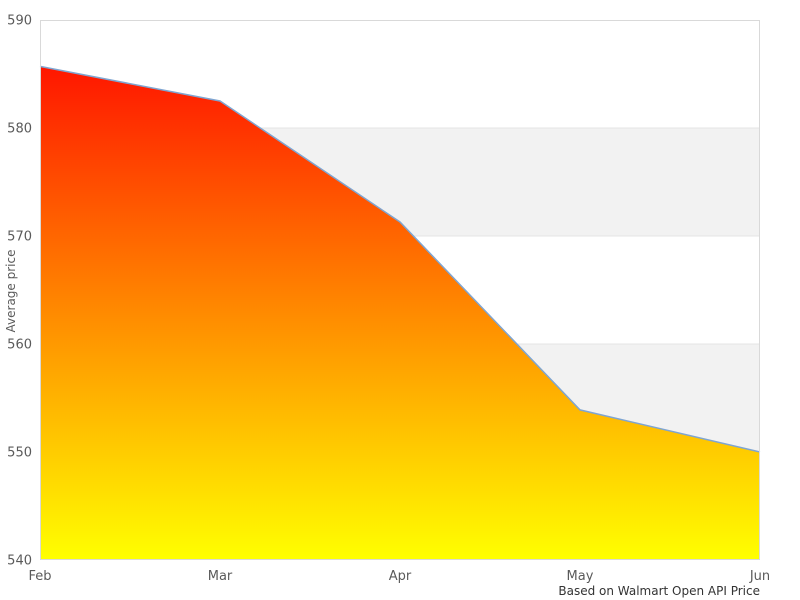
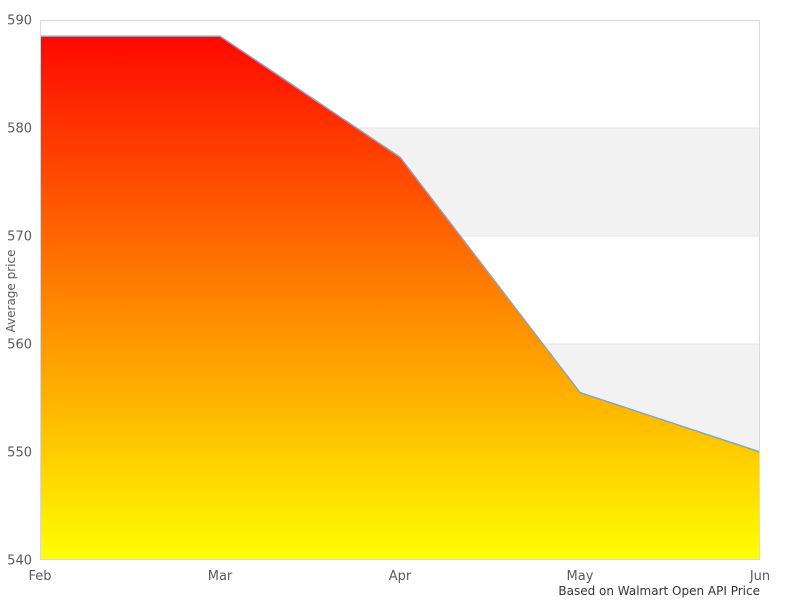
Feb: 585.7 -> 588.5
Mar: 582.5 -> 588.5
Apr: 571.3 -> 577.3
May: 553.9 -> 555.5
